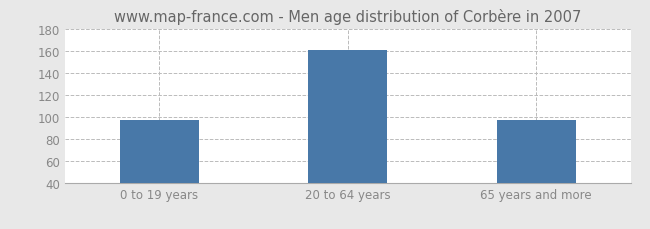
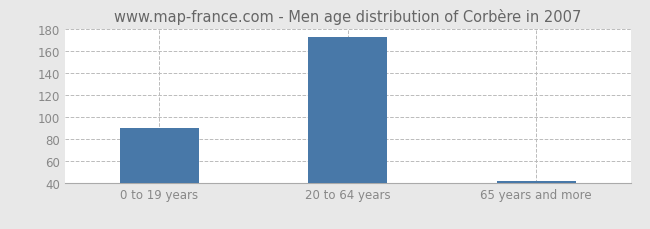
0 to 19 years: 97 -> 90
20 to 64 years: 161 -> 173
65 years and more: 97 -> 42
